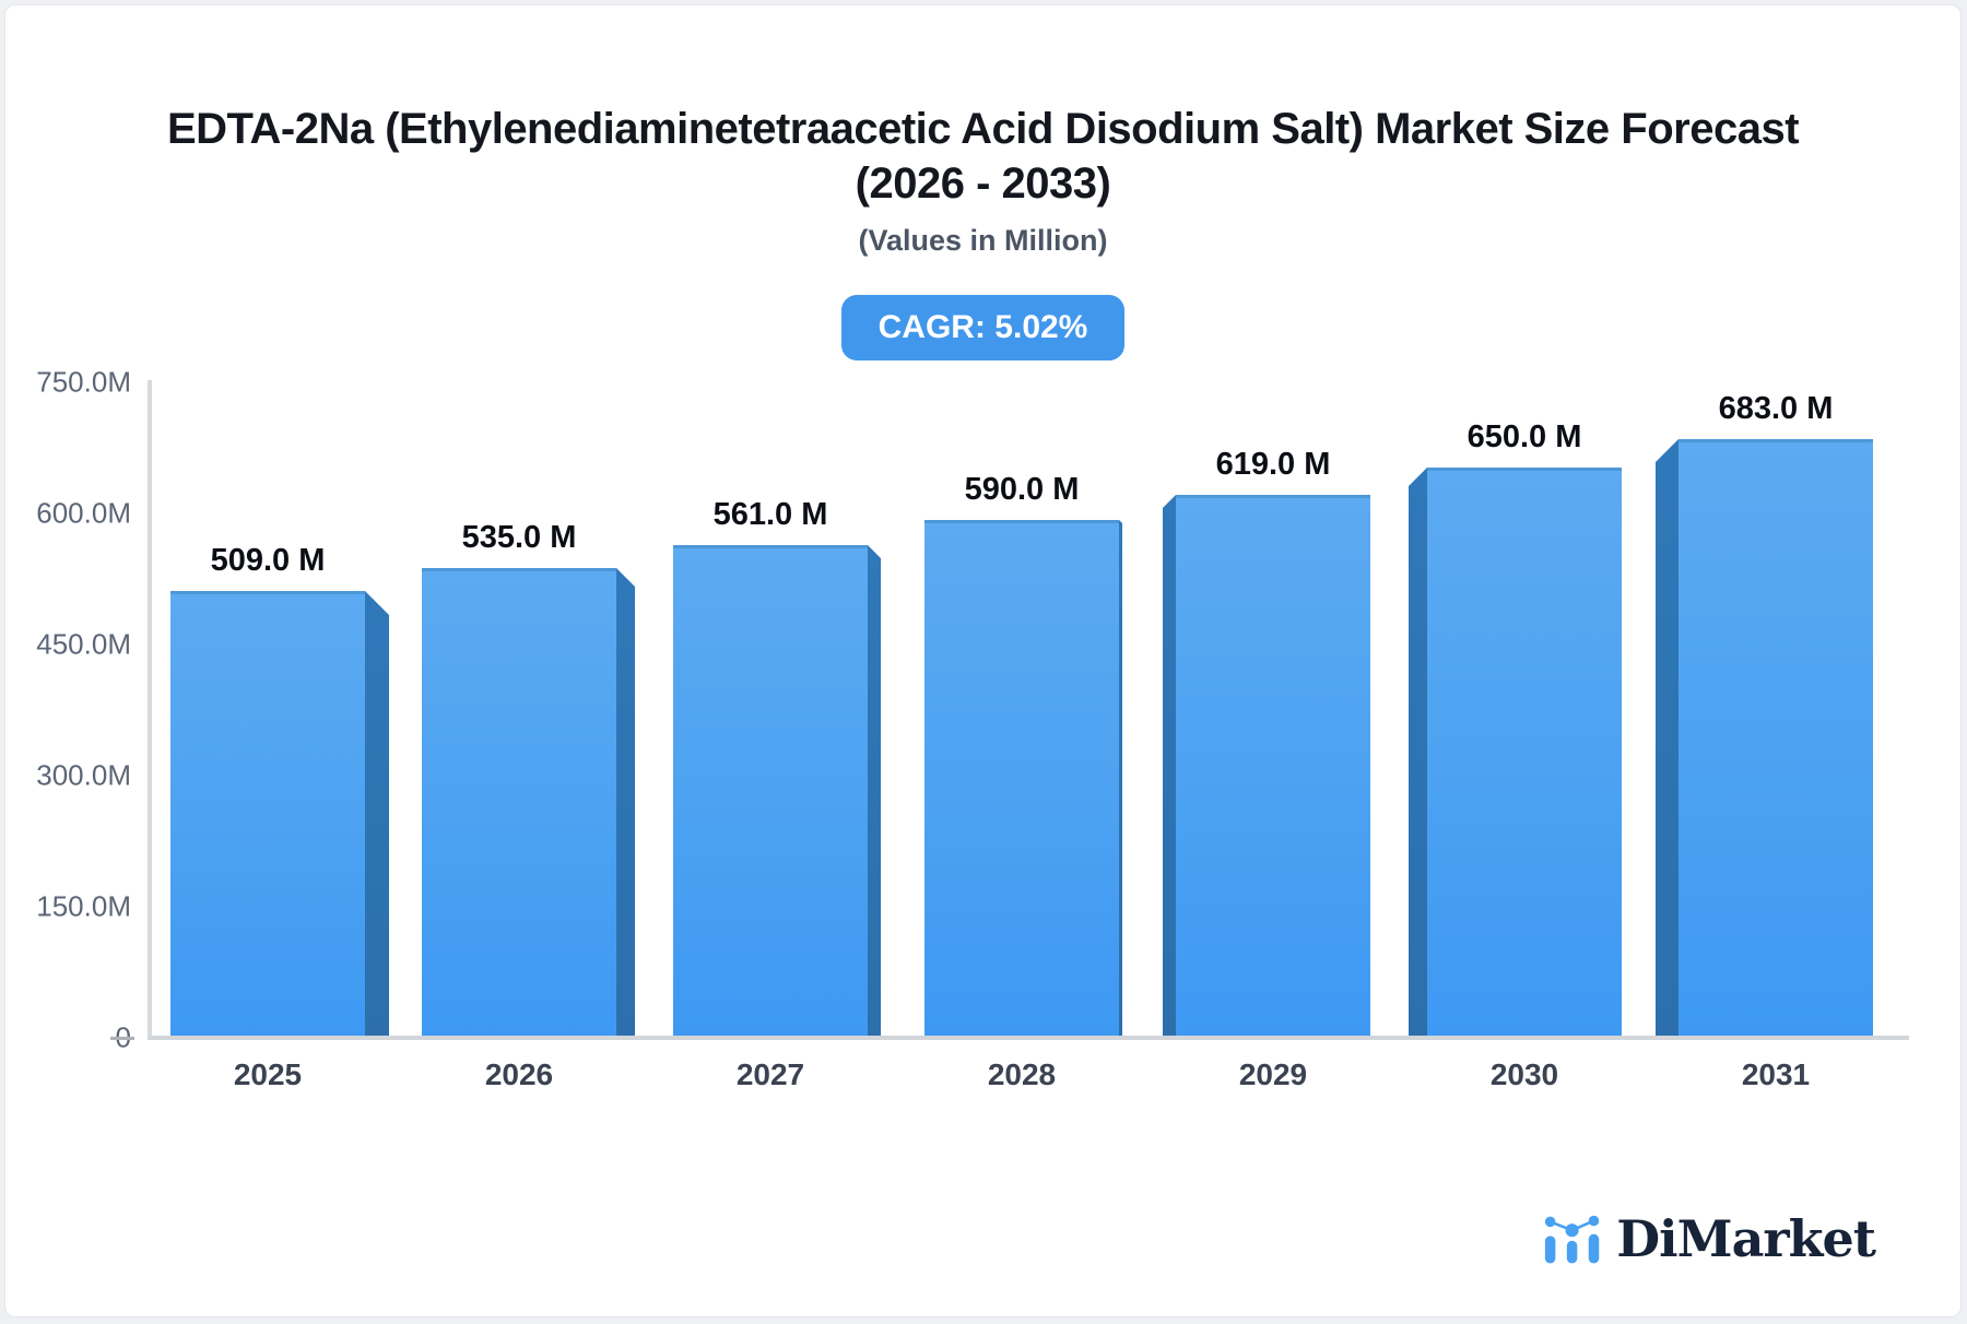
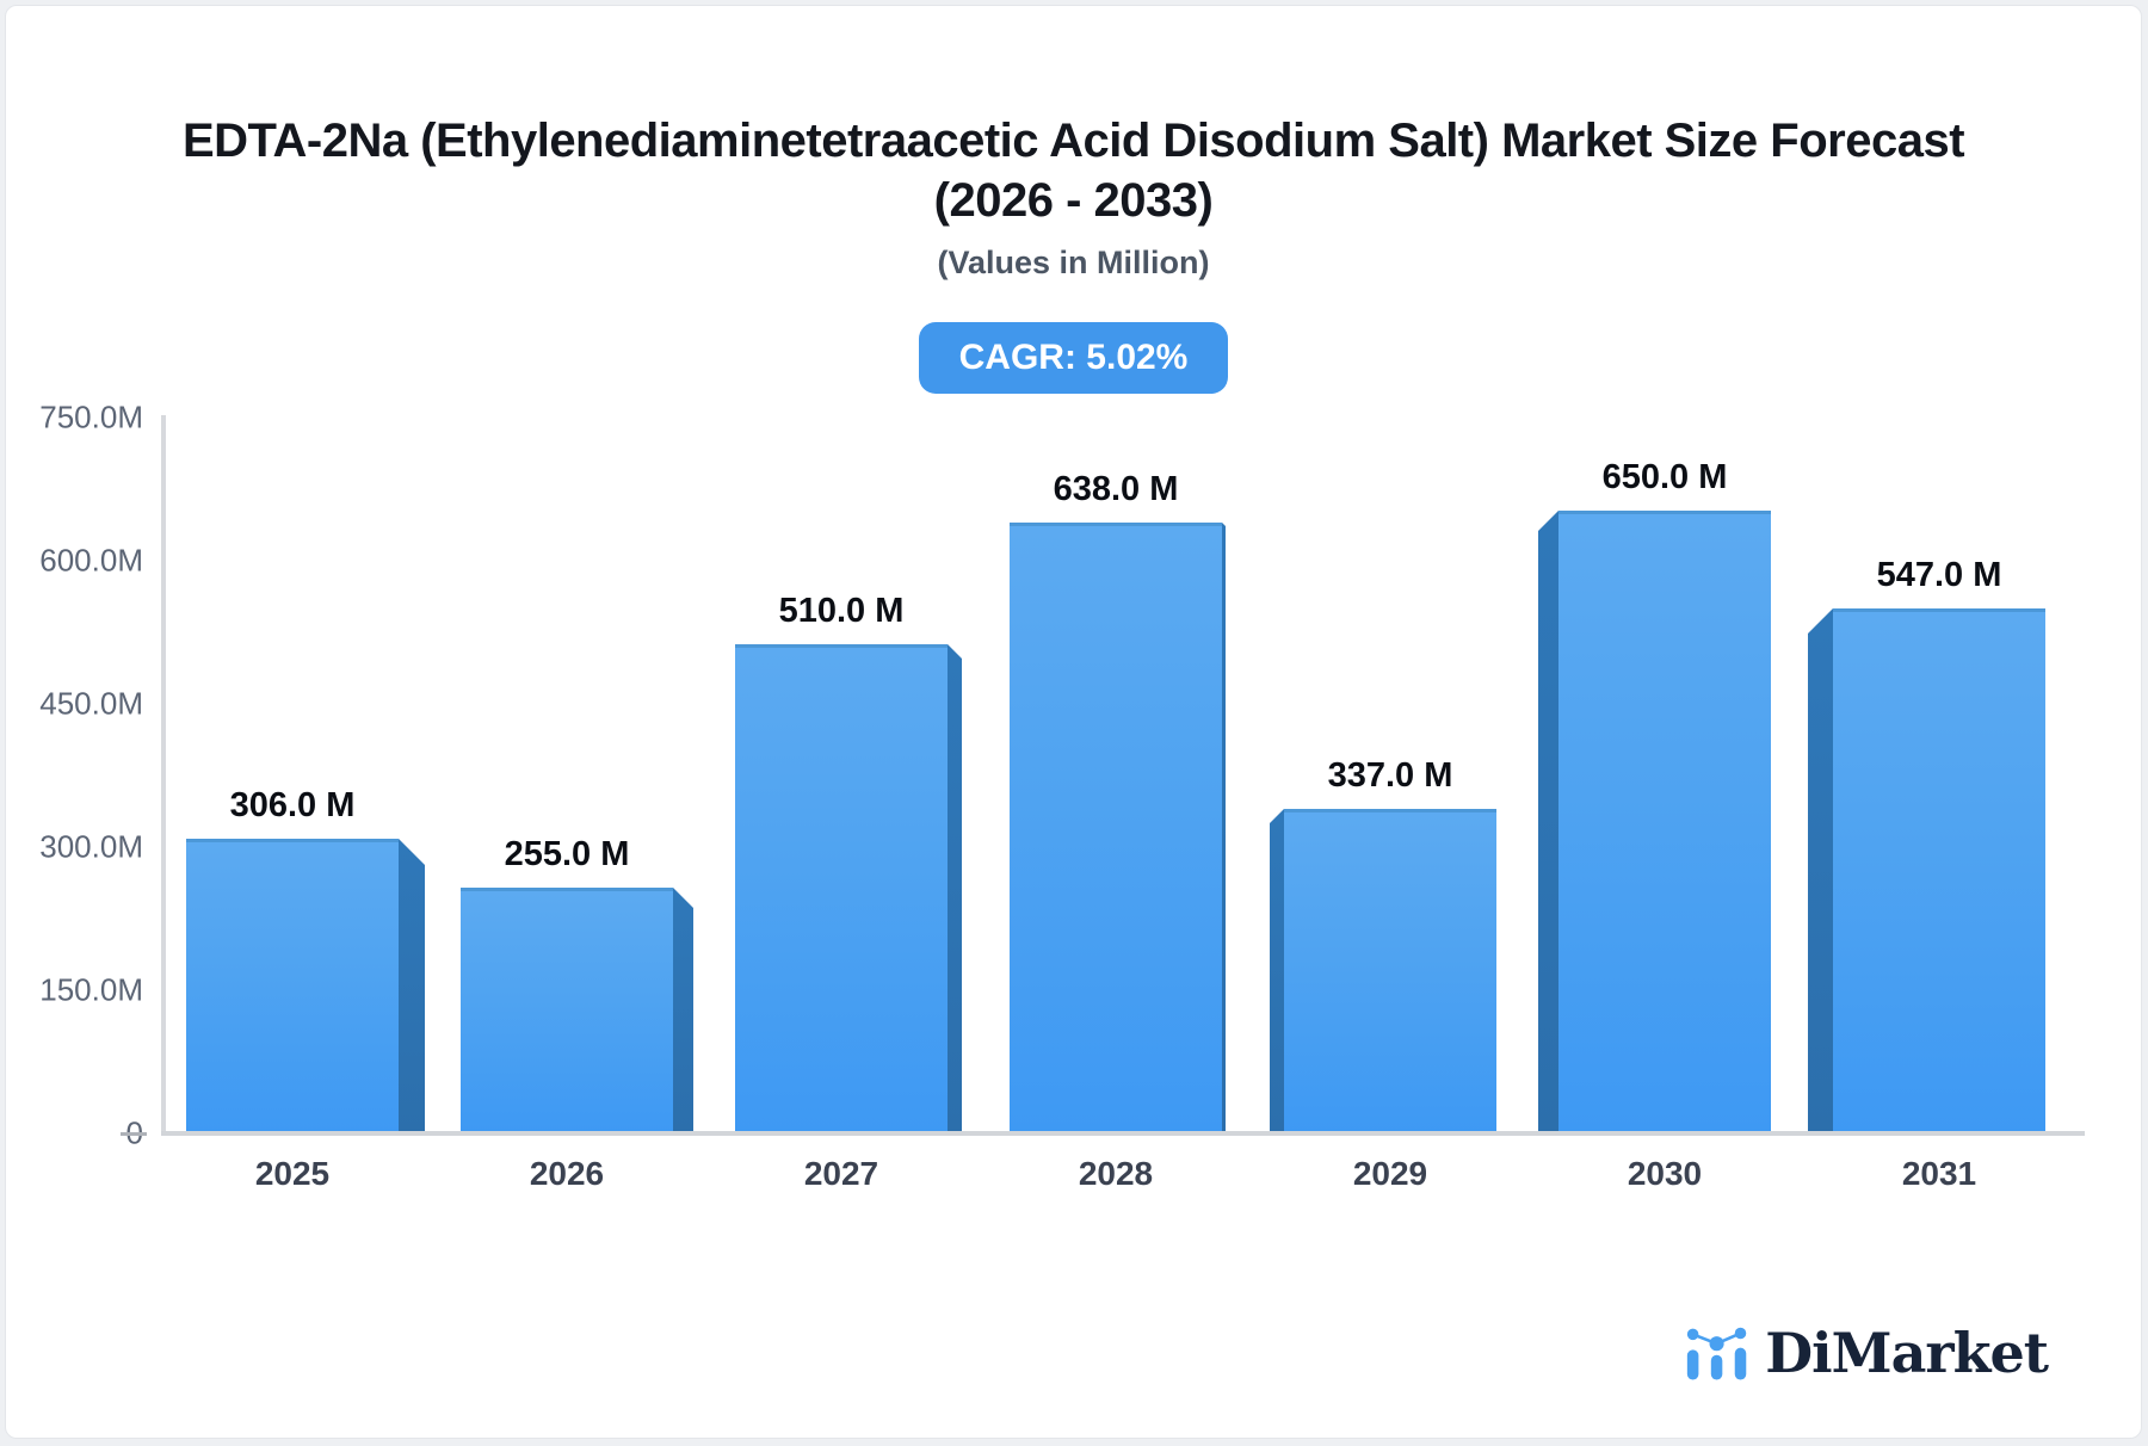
2025: 509.0 -> 306.0
2026: 535.0 -> 255.0
2027: 561.0 -> 510.0
2028: 590.0 -> 638.0
2029: 619.0 -> 337.0
2031: 683.0 -> 547.0
